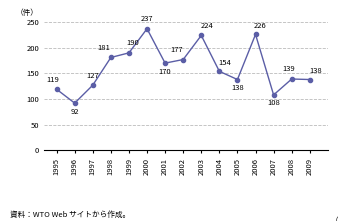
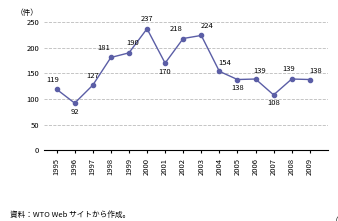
2002: 177 -> 218
2006: 226 -> 139
